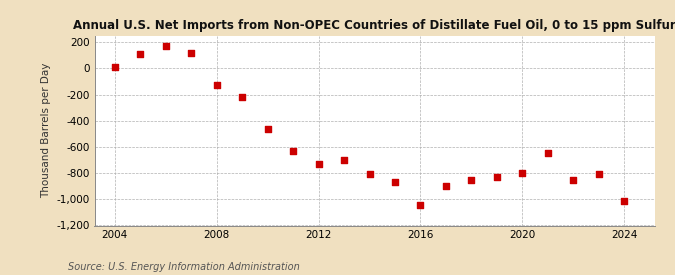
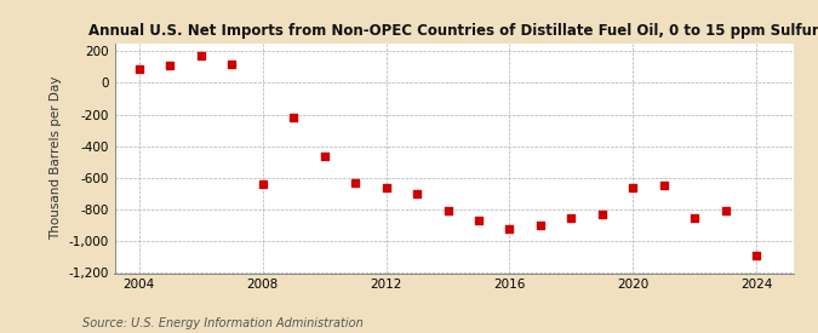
2004: 10 -> 90
2008: -130 -> -640
2012: -730 -> -660
2016: -1,040 -> -920
2020: -800 -> -660
2024: -1,010 -> -1,090
